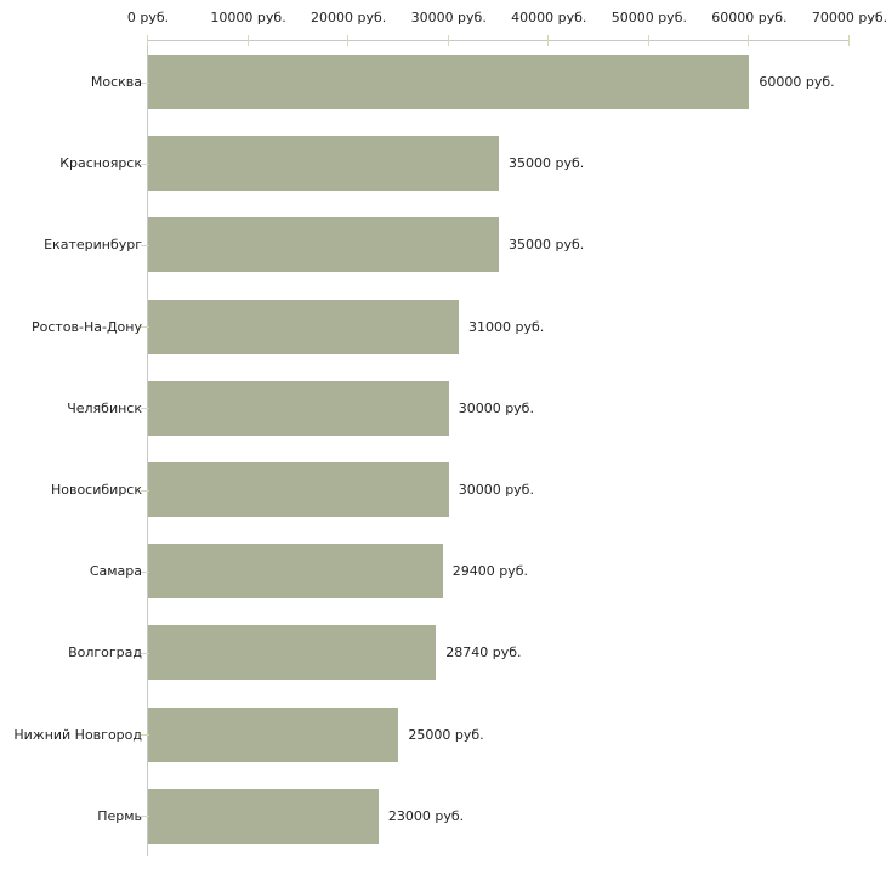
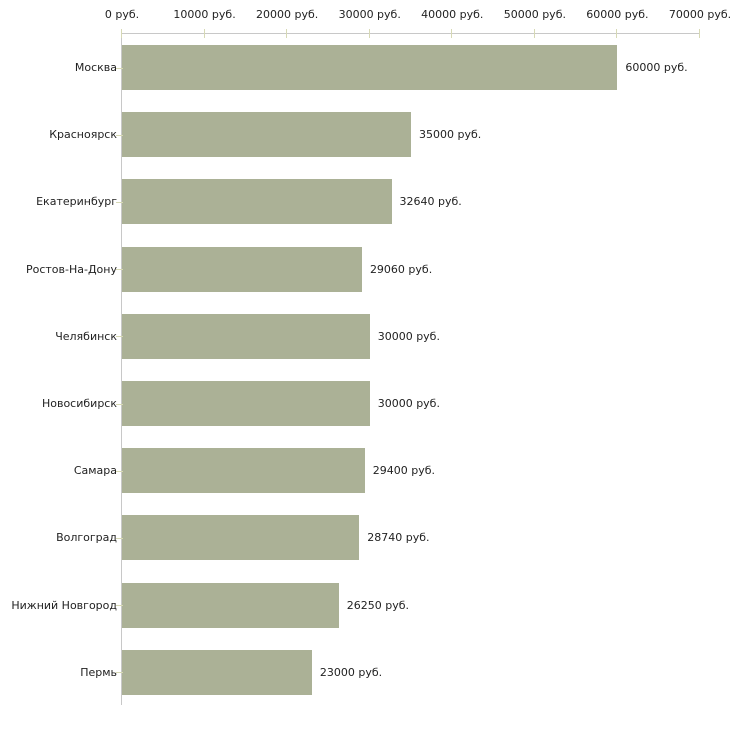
Екатеринбург: 35000 -> 32640
Ростов-На-Дону: 31000 -> 29060
Нижний Новгород: 25000 -> 26250
